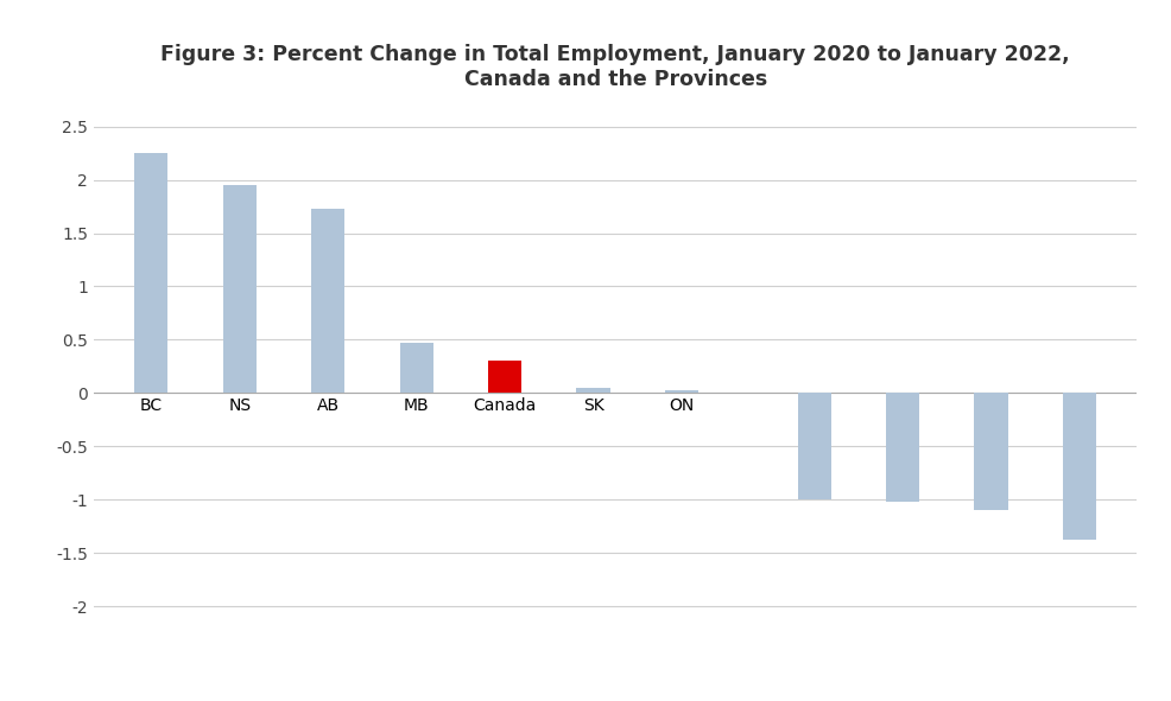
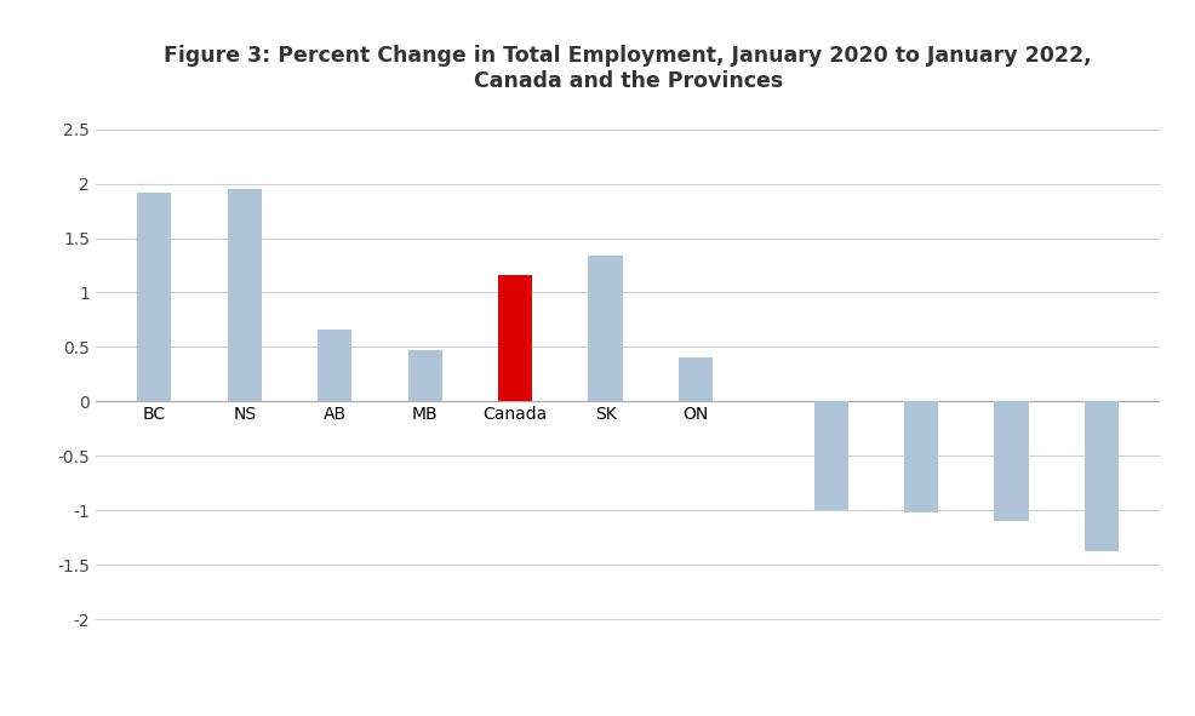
BC: 2.25 -> 1.92
AB: 1.73 -> 0.66
Canada: 0.30 -> 1.16
SK: 0.05 -> 1.34
ON: 0.03 -> 0.40
